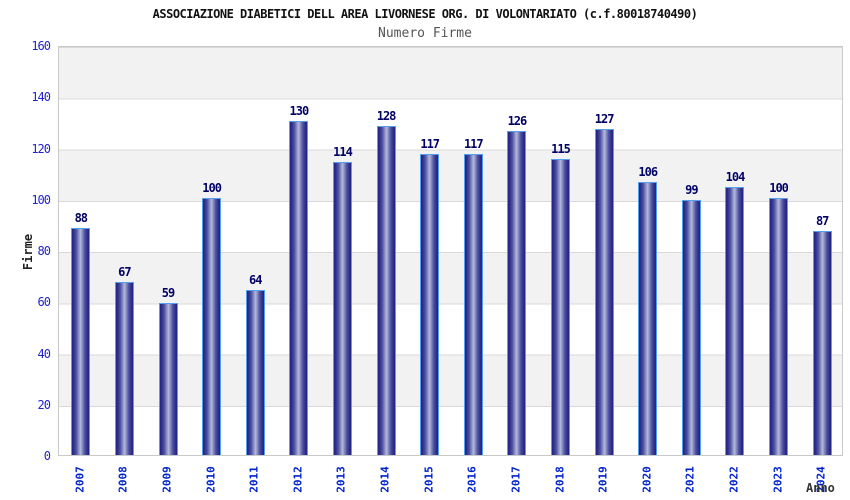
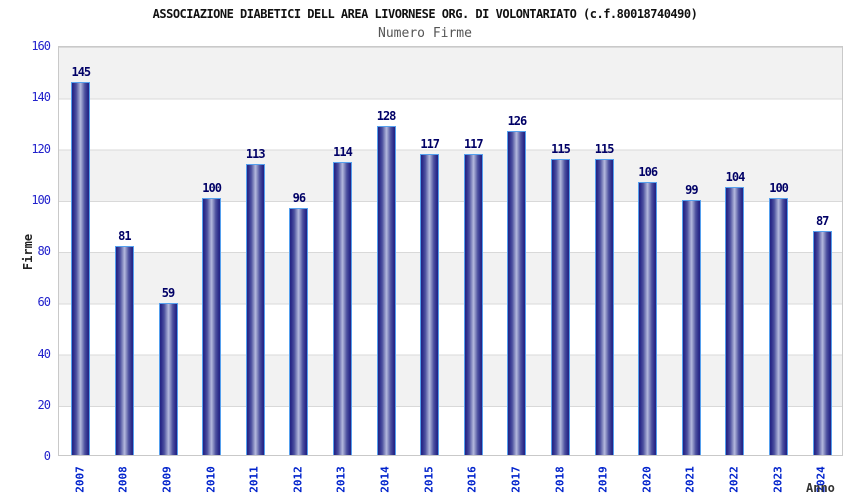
2007: 88 -> 145
2008: 67 -> 81
2011: 64 -> 113
2012: 130 -> 96
2019: 127 -> 115
